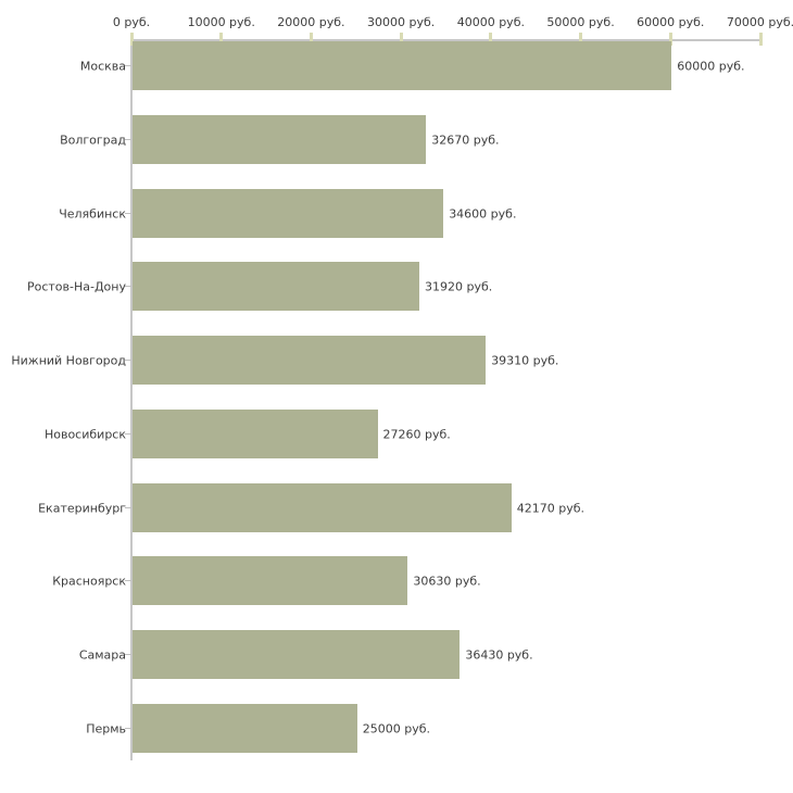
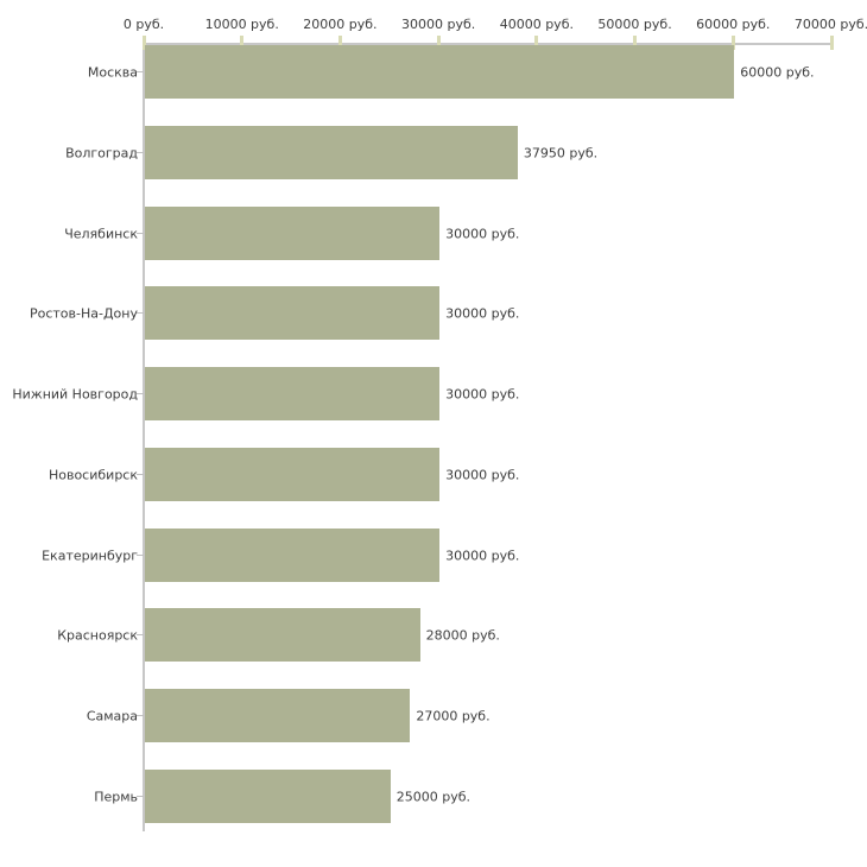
Волгоград: 32670 -> 37950
Челябинск: 34600 -> 30000
Ростов-На-Дону: 31920 -> 30000
Нижний Новгород: 39310 -> 30000
Новосибирск: 27260 -> 30000
Екатеринбург: 42170 -> 30000
Красноярск: 30630 -> 28000
Самара: 36430 -> 27000
